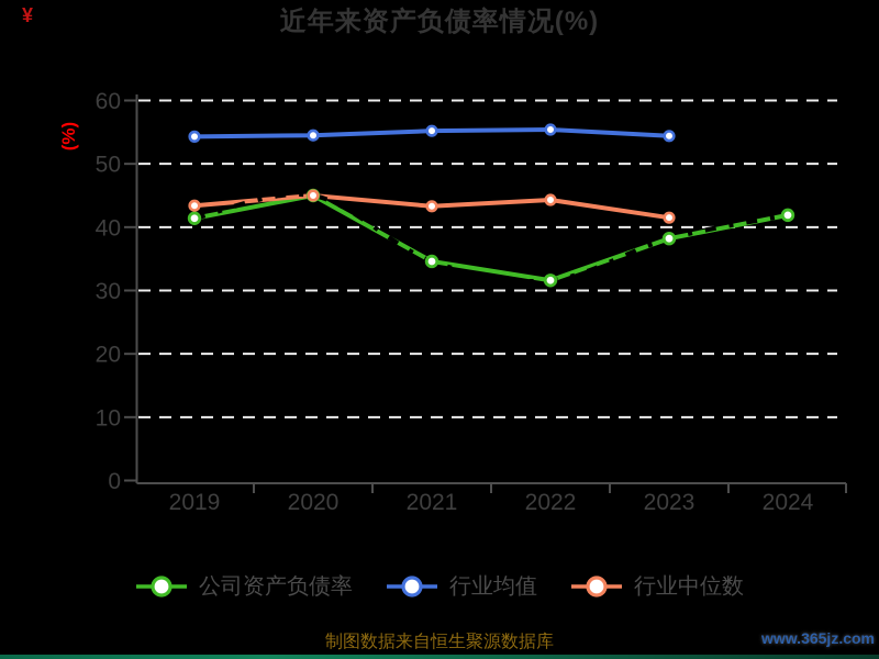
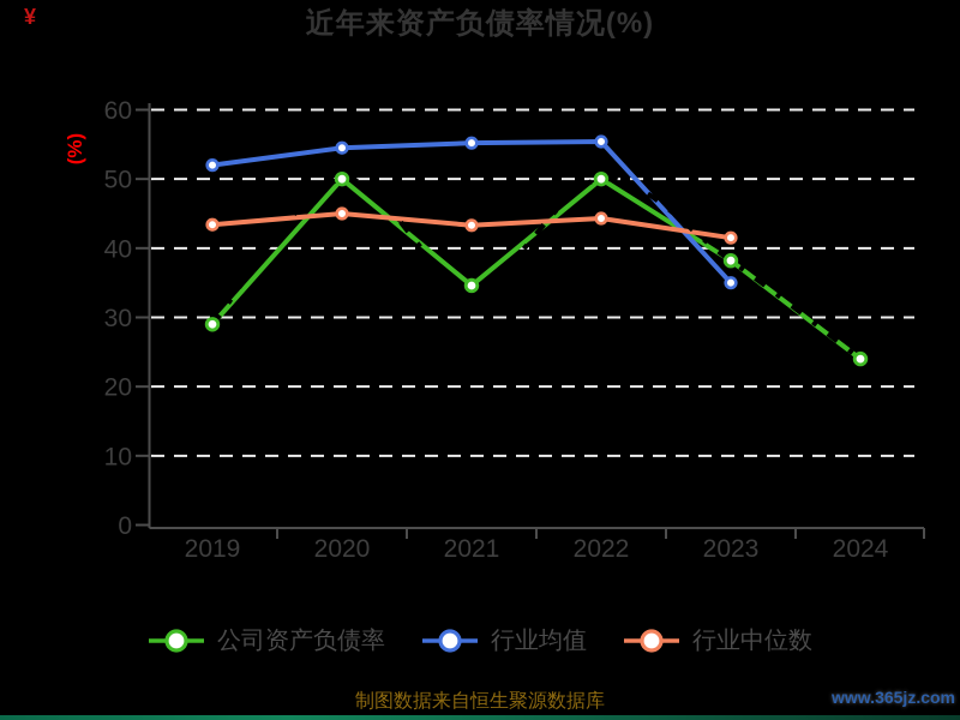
公司资产负债率/2019: 41 -> 29
行业均值/2019: 54 -> 52
公司资产负债率/2020: 45 -> 50
公司资产负债率/2022: 32 -> 50
行业均值/2023: 54 -> 35
公司资产负债率/2024: 42 -> 24
